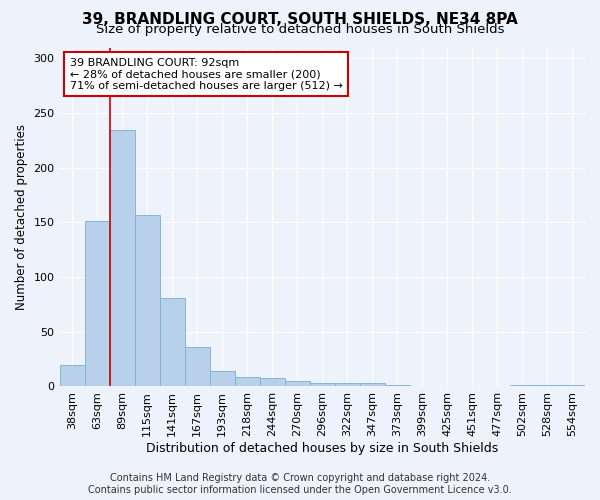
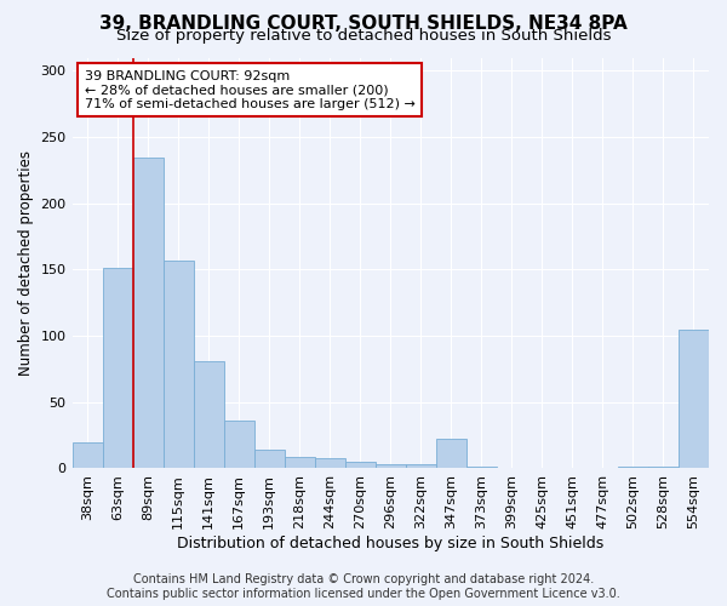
347sqm: 3 -> 22
554sqm: 1 -> 105
